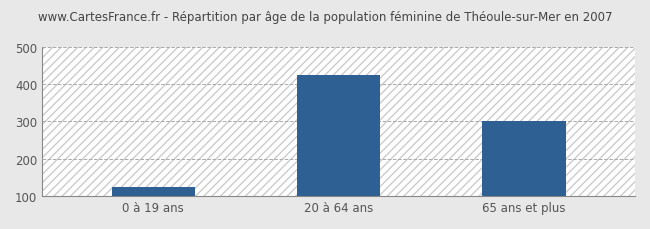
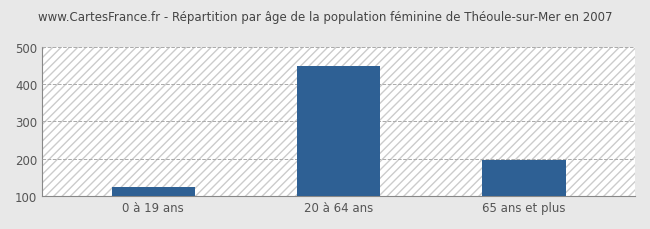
20 à 64 ans: 425 -> 447
65 ans et plus: 300 -> 196
